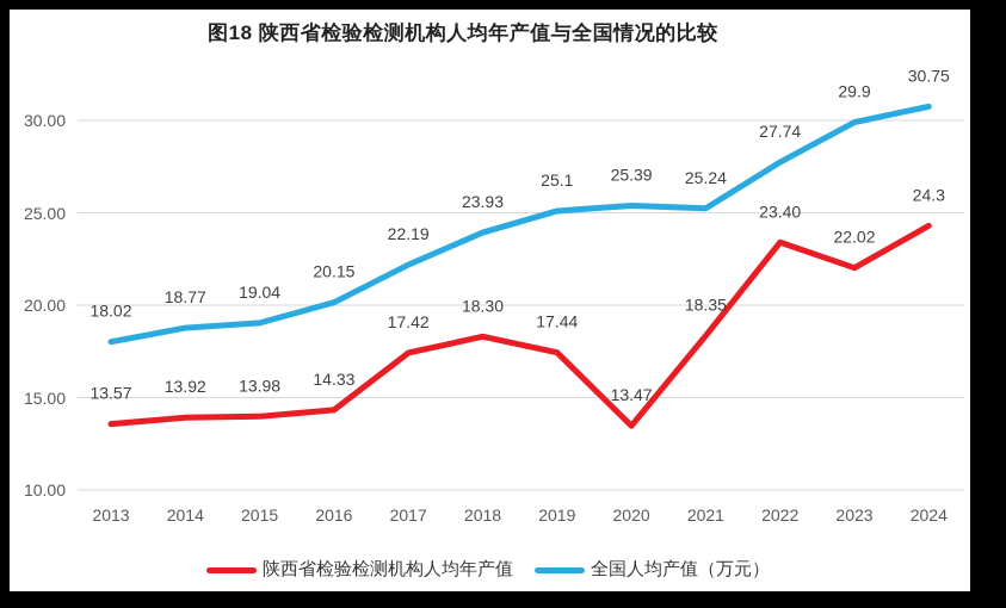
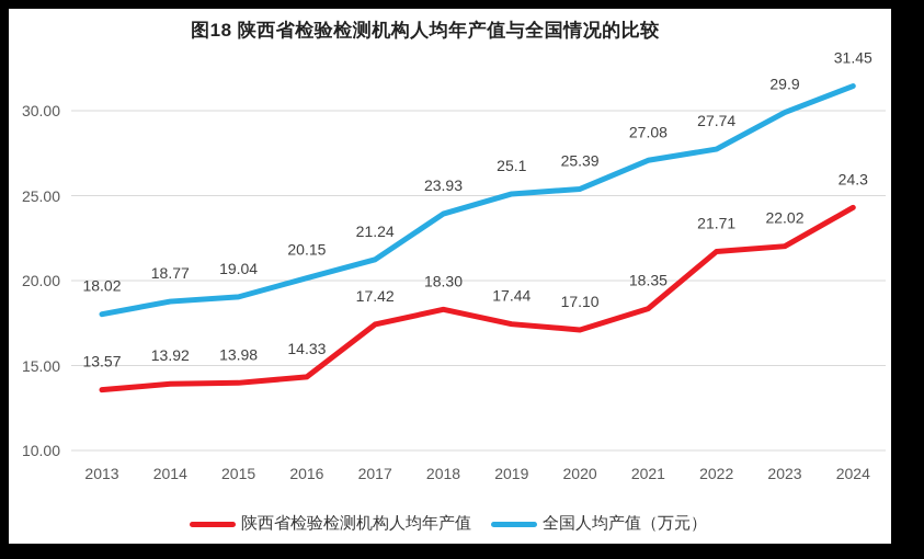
全国人均产值（万元）/2017: 22.19 -> 21.24
陕西省检验检测机构人均年产值/2020: 13.47 -> 17.10
全国人均产值（万元）/2021: 25.24 -> 27.08
陕西省检验检测机构人均年产值/2022: 23.40 -> 21.71
全国人均产值（万元）/2024: 30.75 -> 31.45
